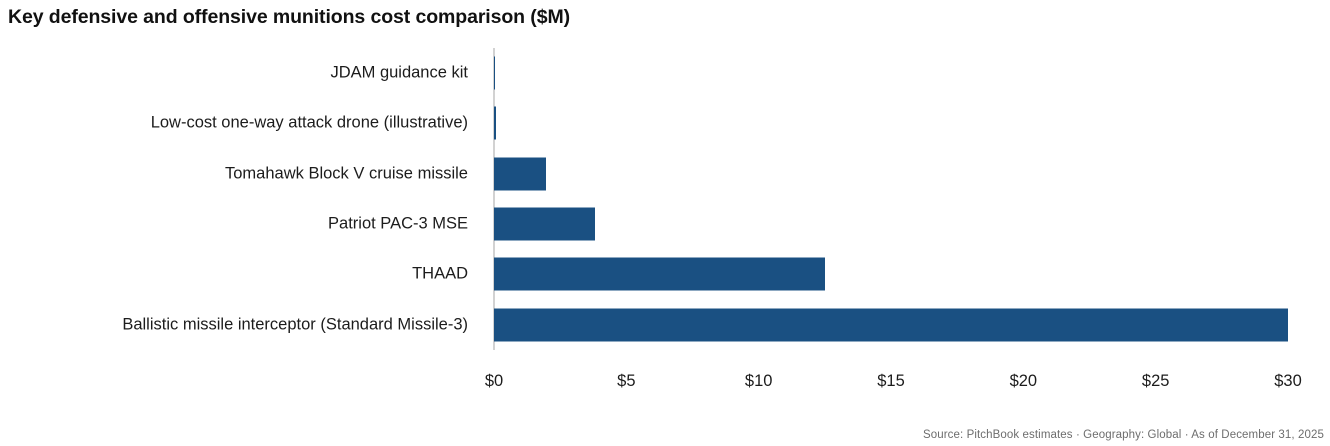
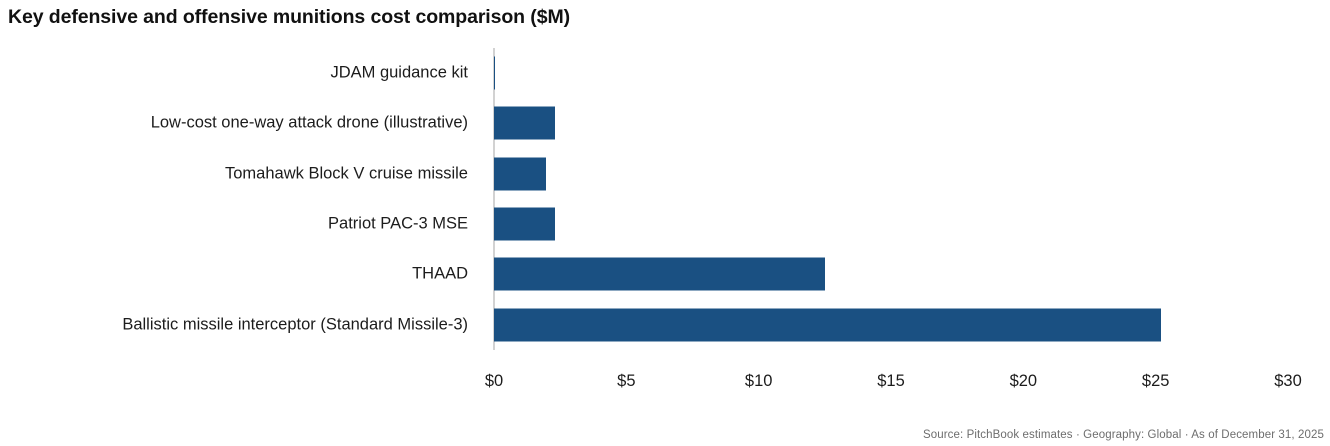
Low-cost one-way attack drone (illustrative): $0.1 -> $2.3
Patriot PAC-3 MSE: $3.8 -> $2.3
Ballistic missile interceptor (Standard Missile-3): $30.0 -> $25.2
